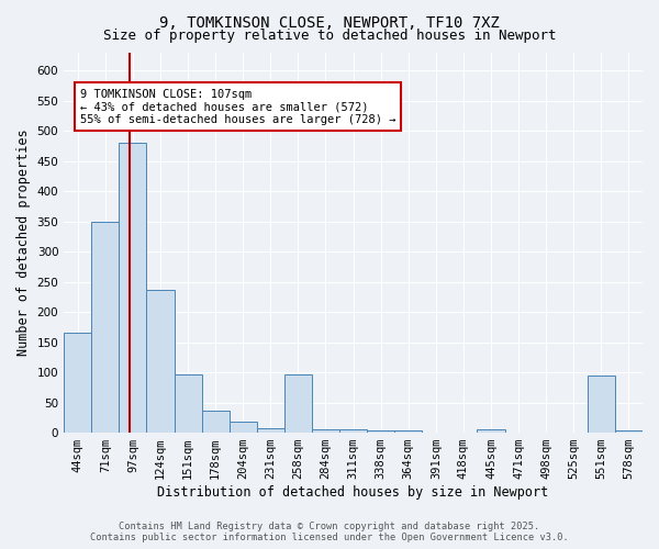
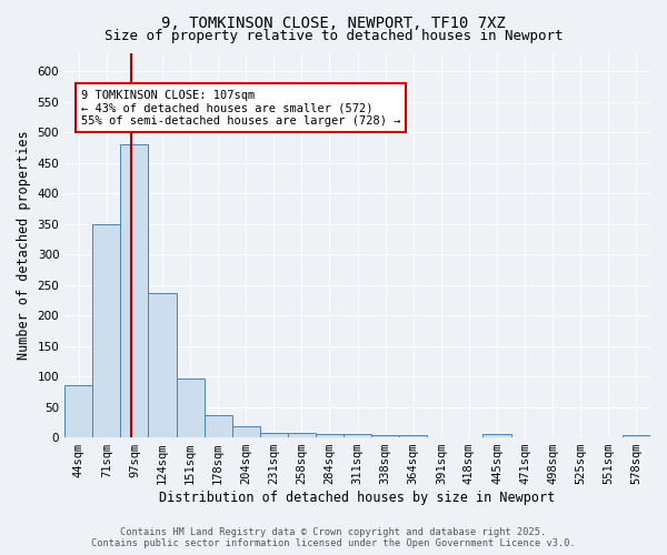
44sqm: 166 -> 85
258sqm: 96 -> 8
551sqm: 94 -> 1
